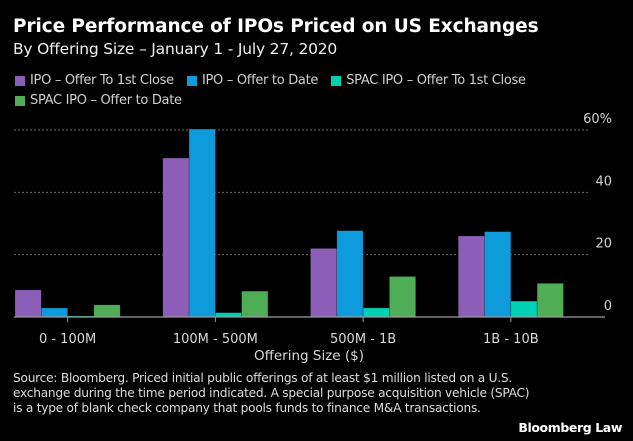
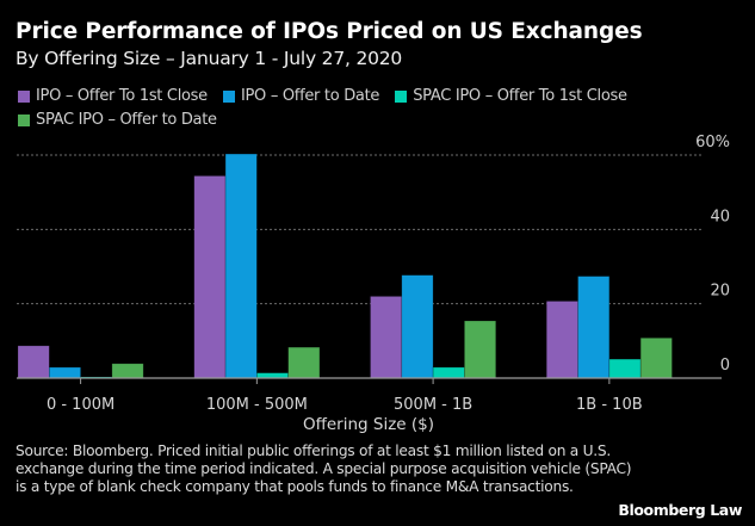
IPO – Offer To 1st Close/100M - 500M: 51% -> 54%
SPAC IPO – Offer to Date/500M - 1B: 13% -> 15%
IPO – Offer To 1st Close/1B - 10B: 26% -> 21%
